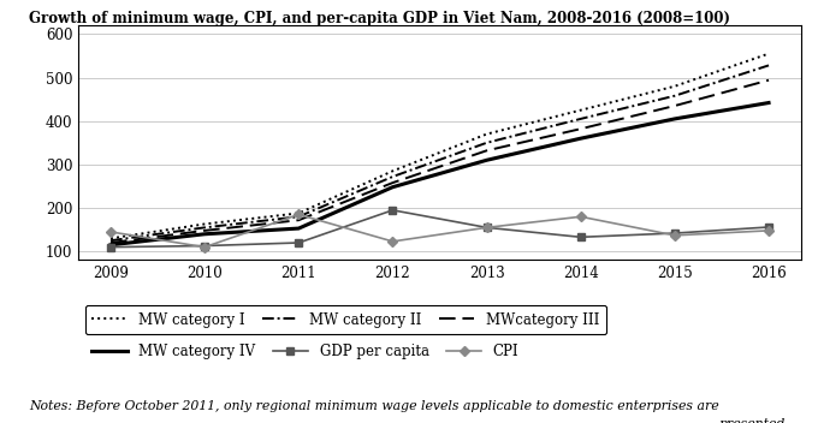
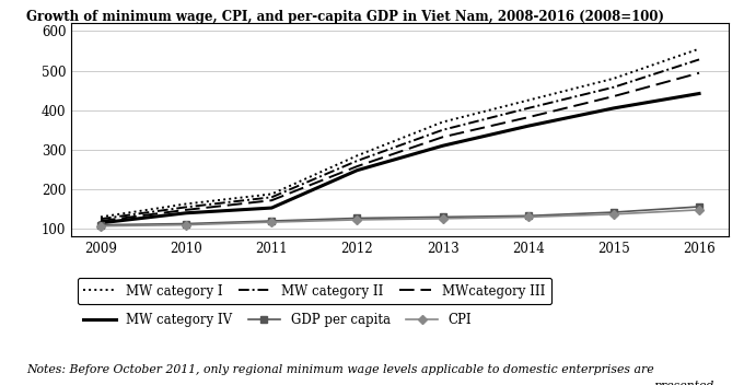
CPI/2009: 145 -> 107
CPI/2011: 185 -> 117
GDP per capita/2012: 195 -> 127
GDP per capita/2013: 155 -> 130
CPI/2013: 155 -> 126
CPI/2014: 180 -> 130
